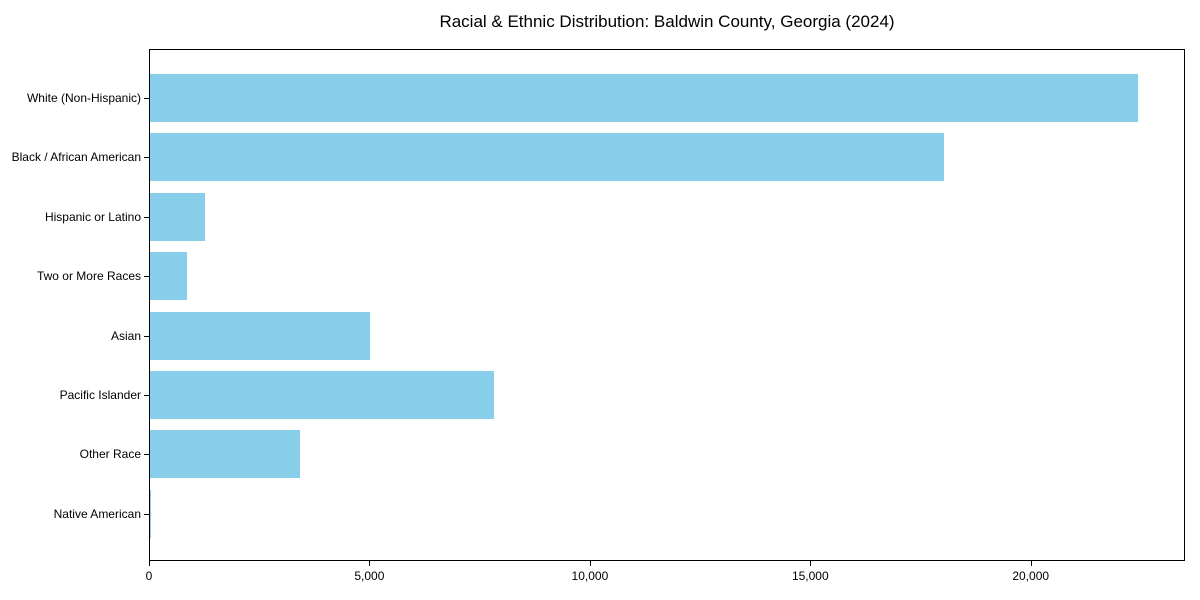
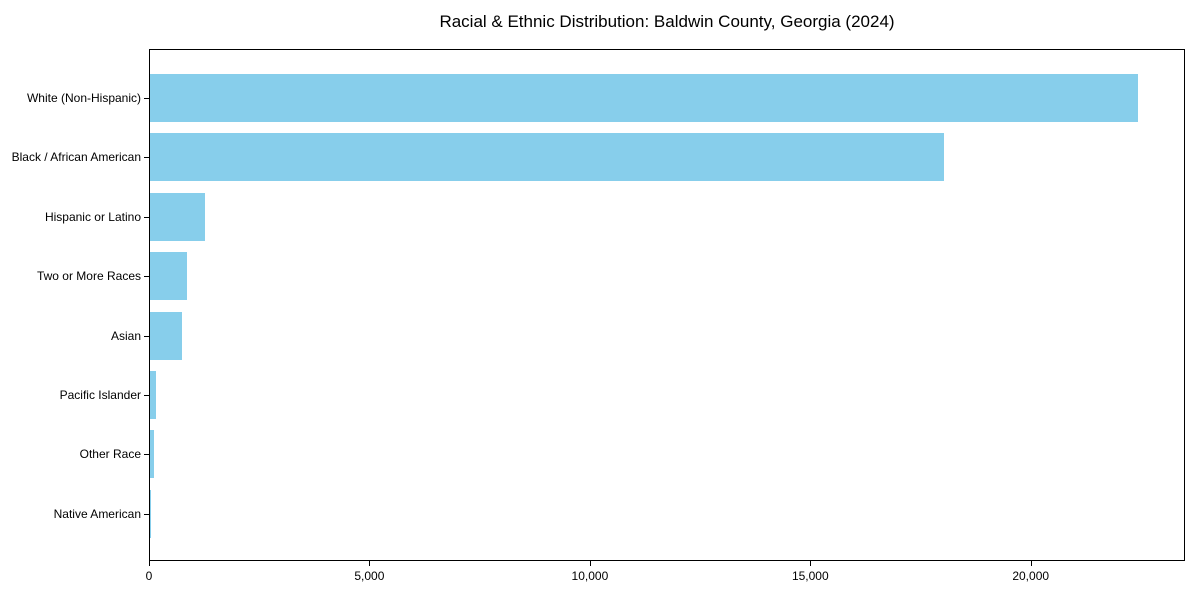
Asian: 5000 -> 700
Pacific Islander: 7800 -> 100
Other Race: 3400 -> 100
